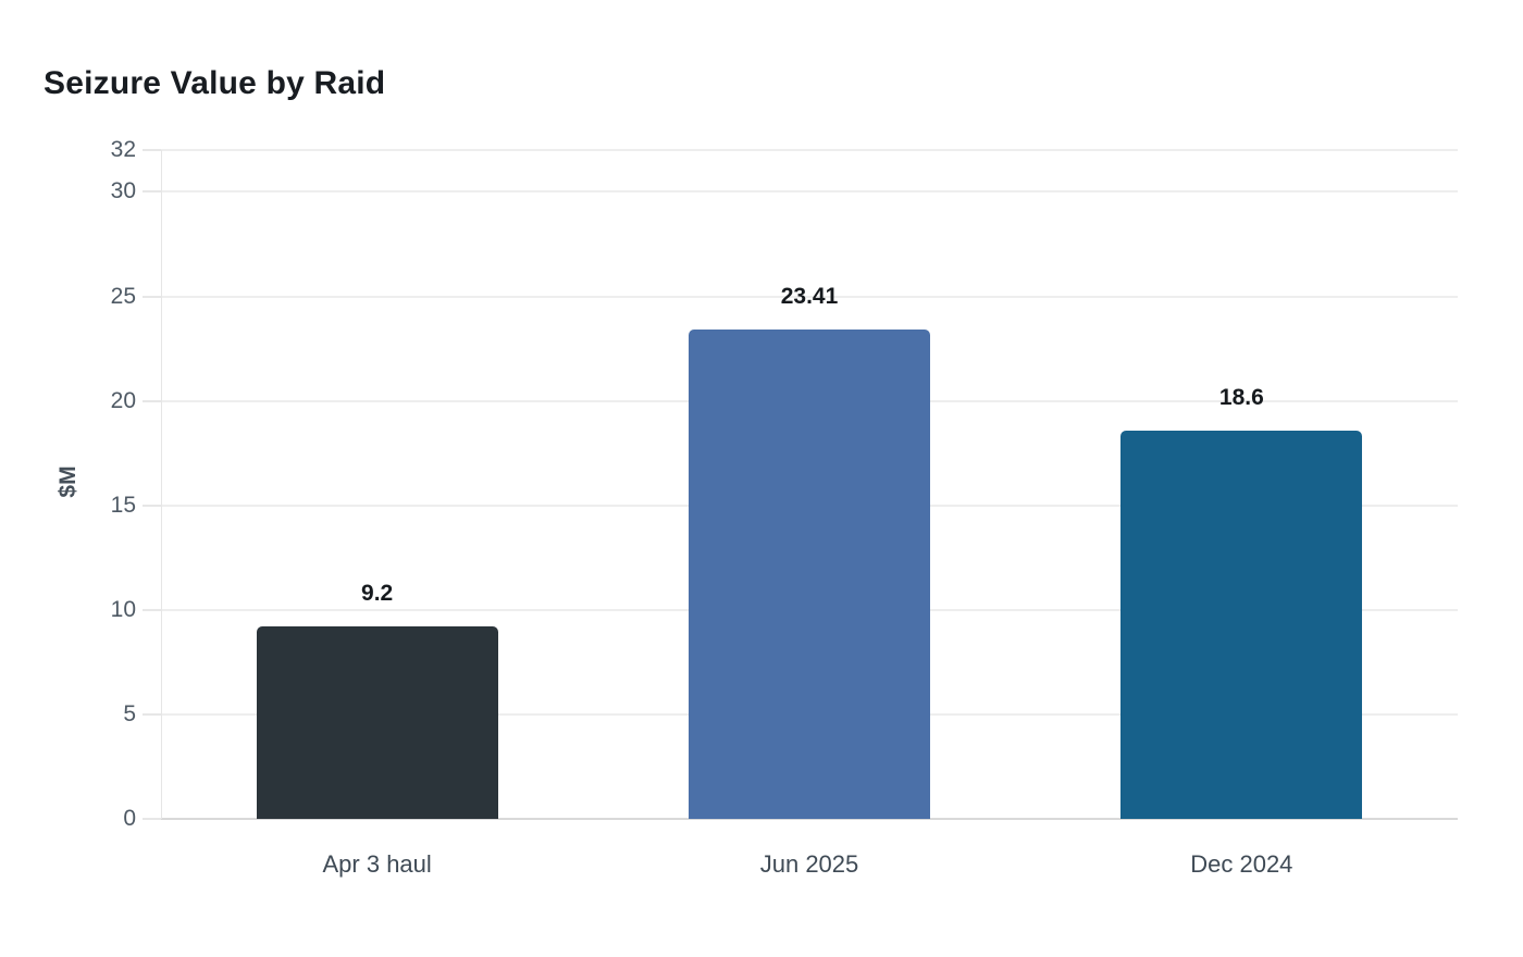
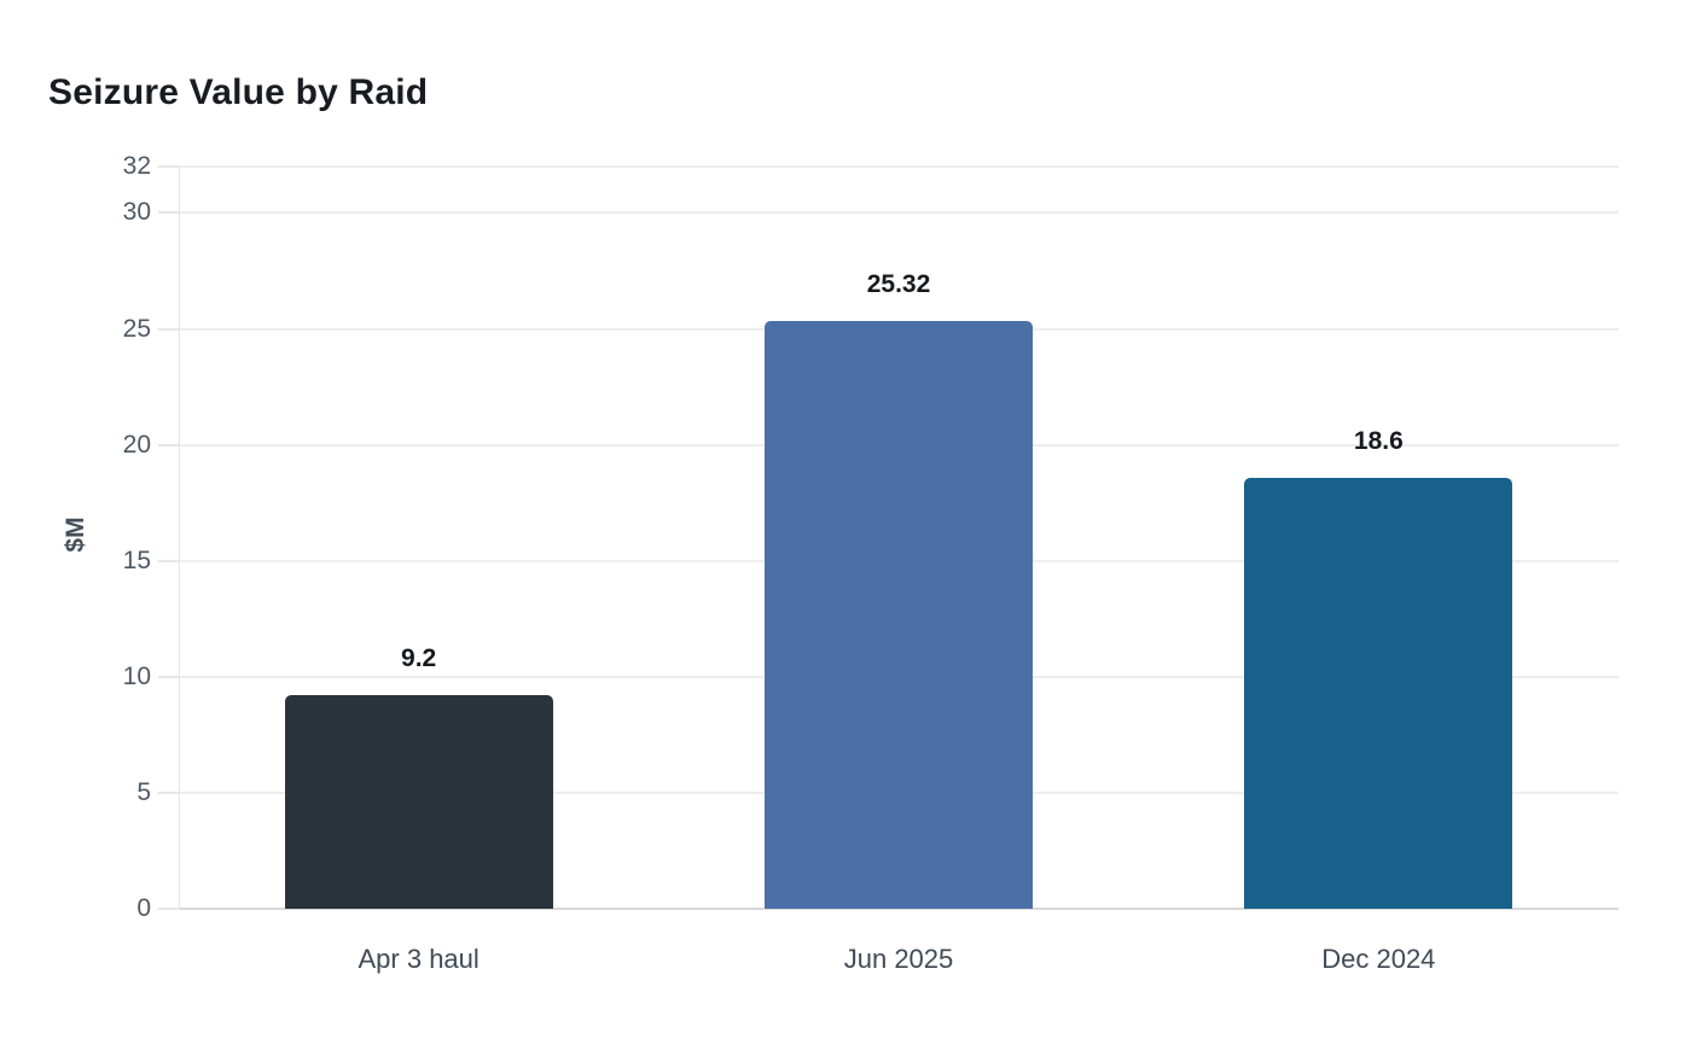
Jun 2025: 23.41 -> 25.32
